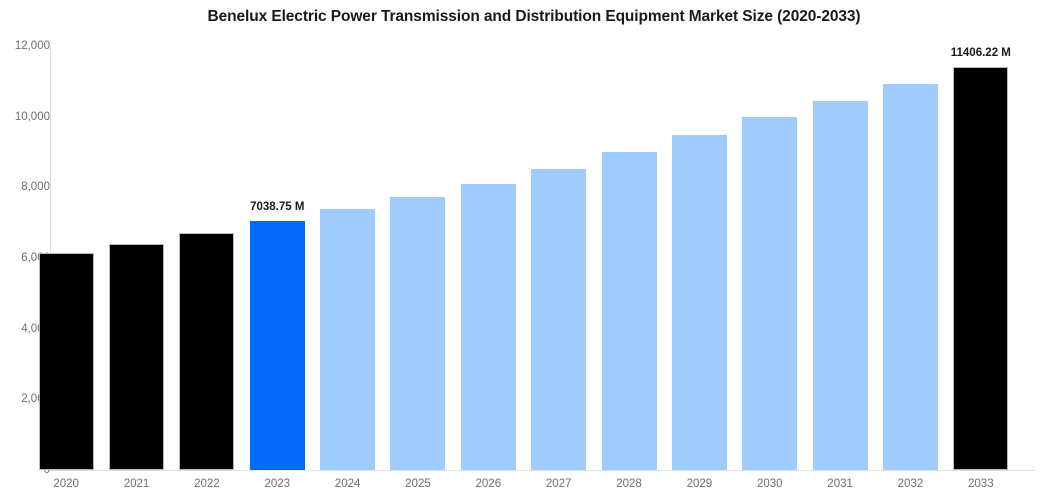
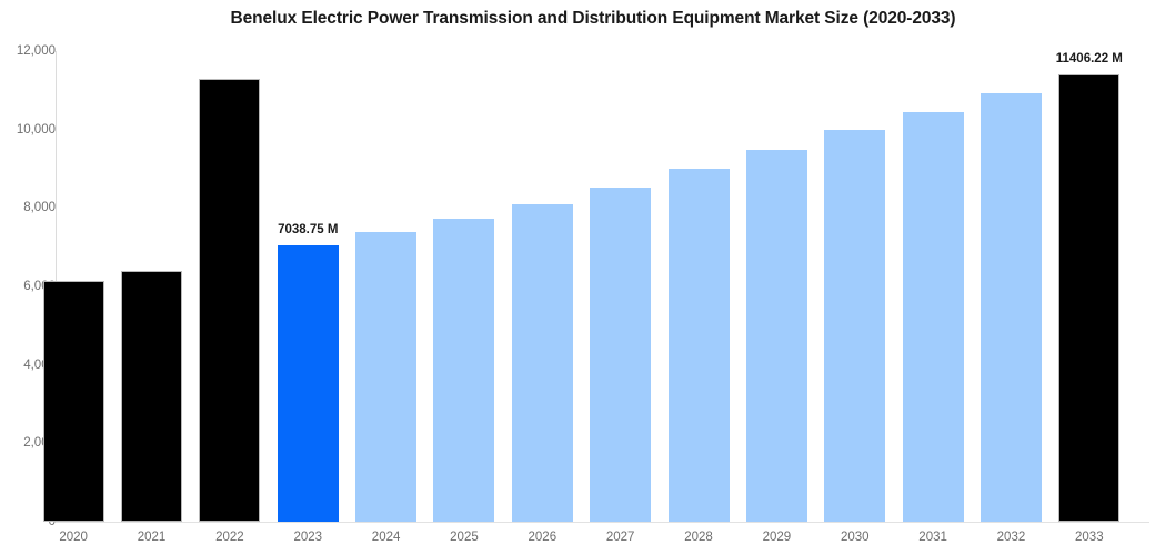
2022: 6700 -> 11300
